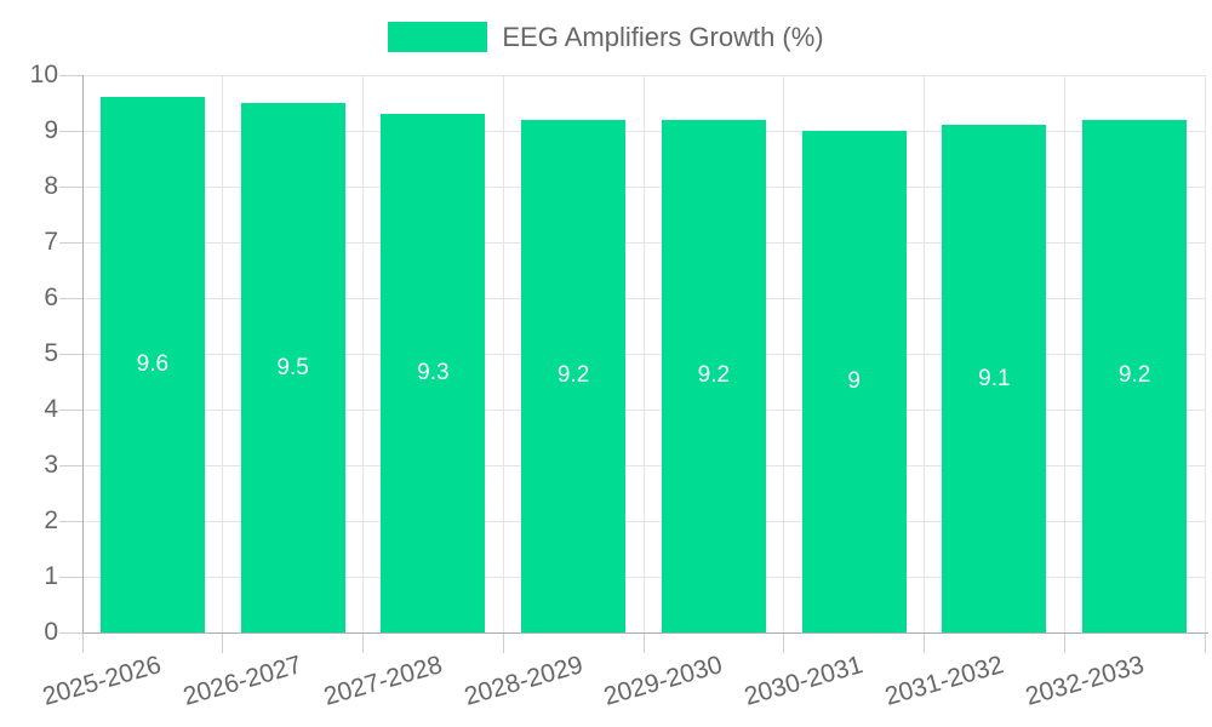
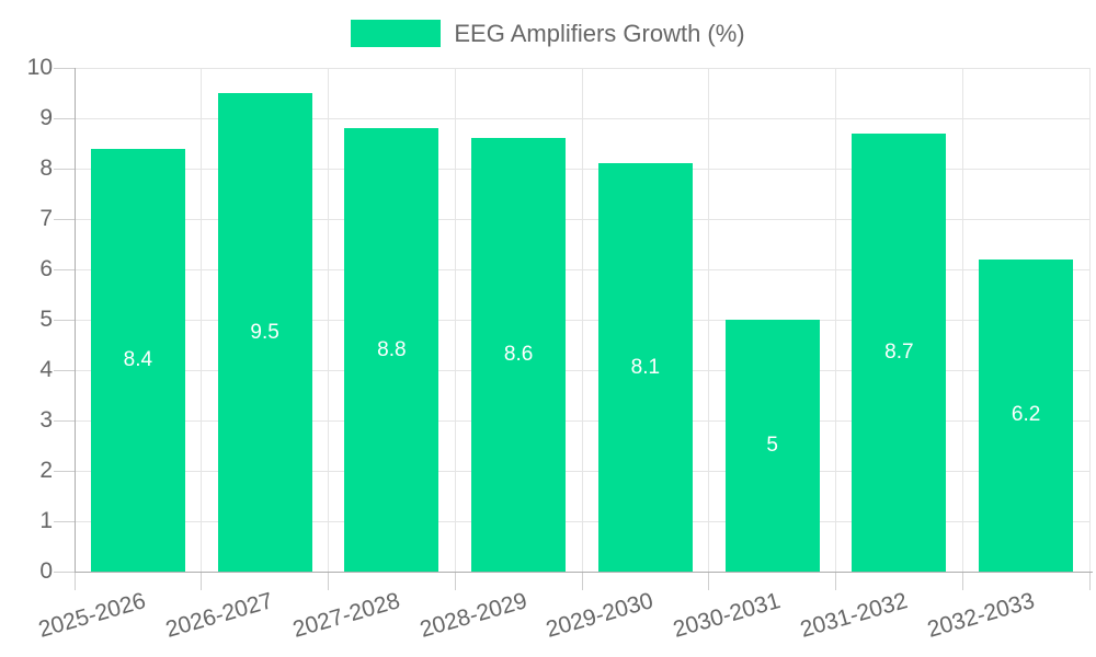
2025-2026: 9.6 -> 8.4
2027-2028: 9.3 -> 8.8
2028-2029: 9.2 -> 8.6
2029-2030: 9.2 -> 8.1
2030-2031: 9 -> 5
2031-2032: 9.1 -> 8.7
2032-2033: 9.2 -> 6.2
